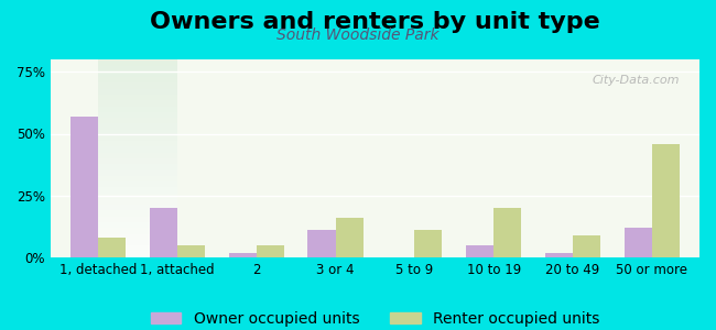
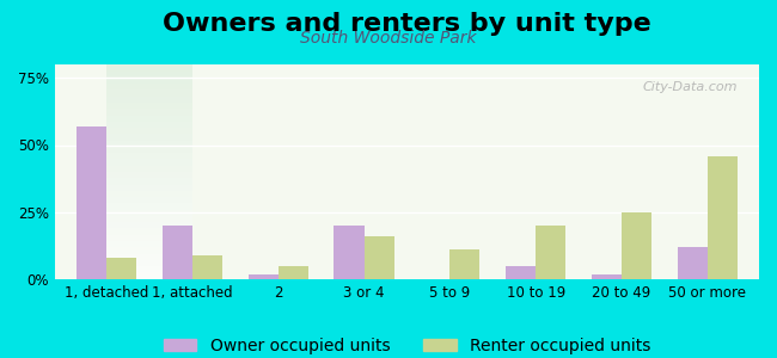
Renter occupied units/1, attached: 5% -> 9%
Owner occupied units/3 or 4: 11% -> 20%
Renter occupied units/20 to 49: 9% -> 25%
